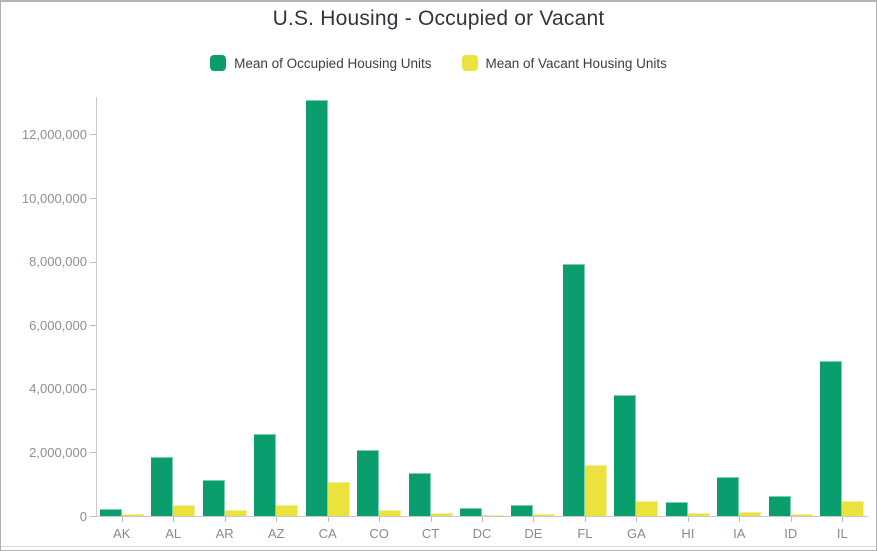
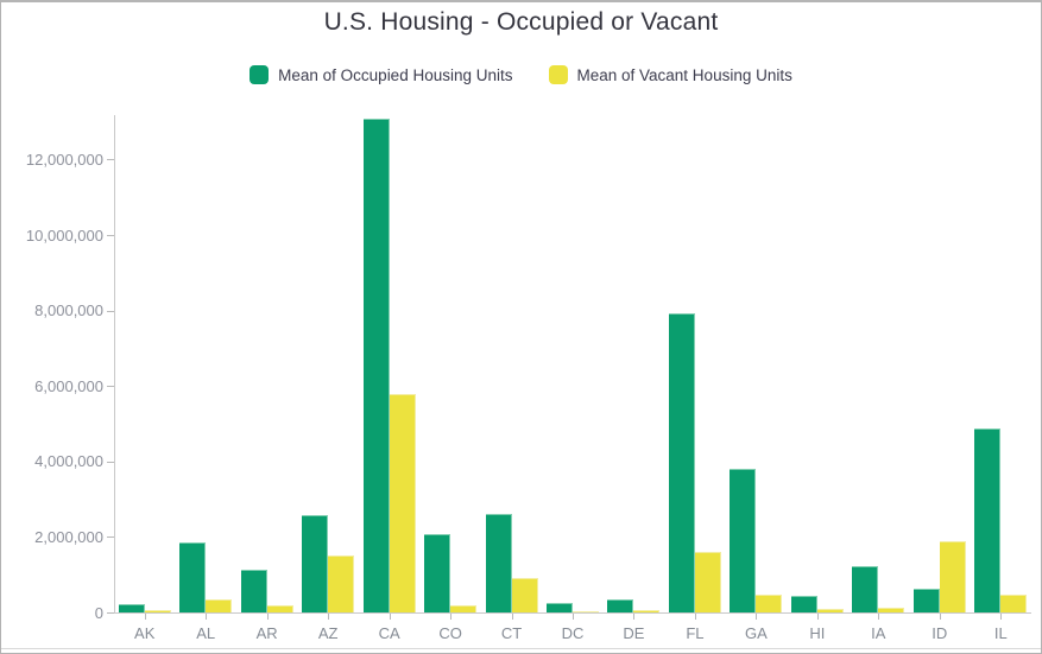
Mean of Vacant Housing Units/AZ: 400000 -> 1500000
Mean of Vacant Housing Units/CA: 1100000 -> 5800000
Mean of Occupied Housing Units/CT: 1300000 -> 2600000
Mean of Vacant Housing Units/CT: 100000 -> 900000
Mean of Vacant Housing Units/ID: 100000 -> 1900000
